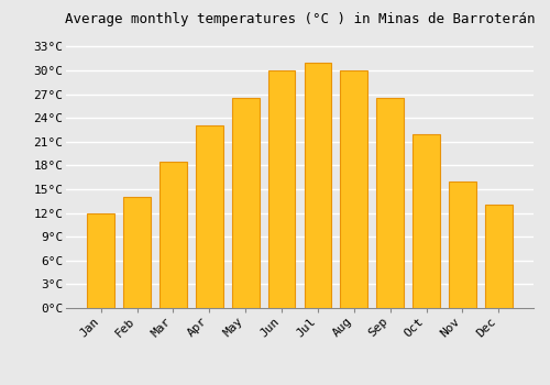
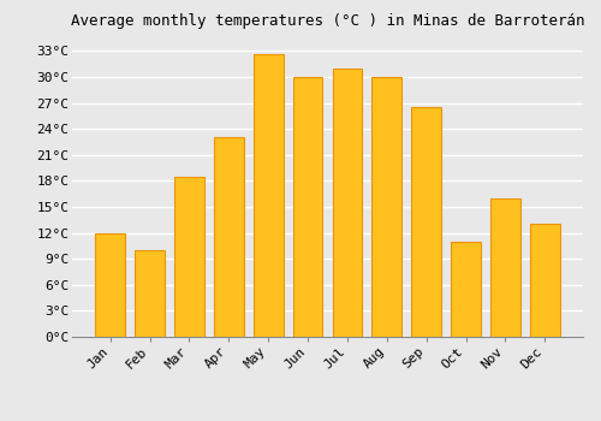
Feb: 14.0°C -> 10.0°C
May: 26.5°C -> 32.6°C
Oct: 22.0°C -> 11.0°C
